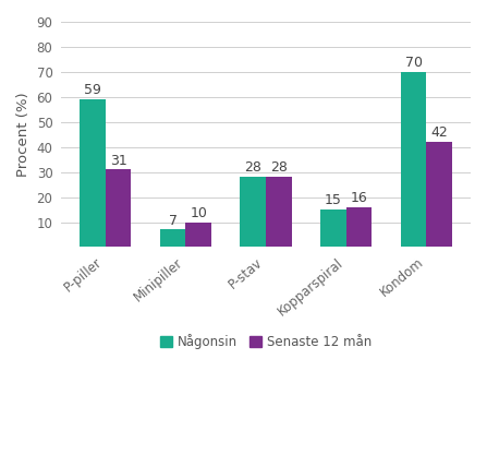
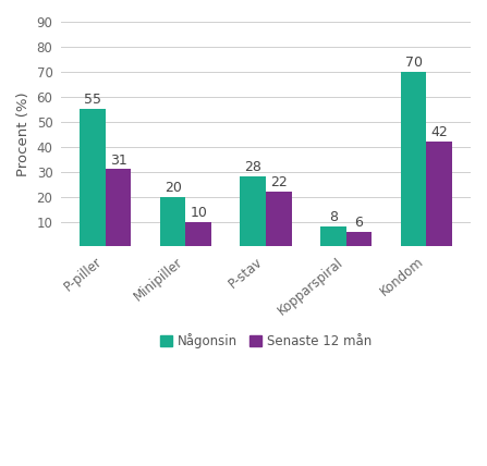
Någonsin/P-piller: 59 -> 55
Någonsin/Minipiller: 7 -> 20
Senaste 12 mån/P-stav: 28 -> 22
Någonsin/Kopparspiral: 15 -> 8
Senaste 12 mån/Kopparspiral: 16 -> 6
